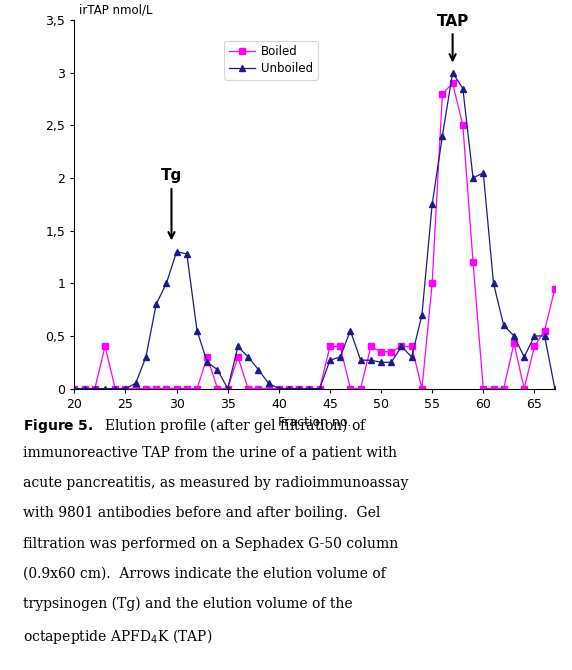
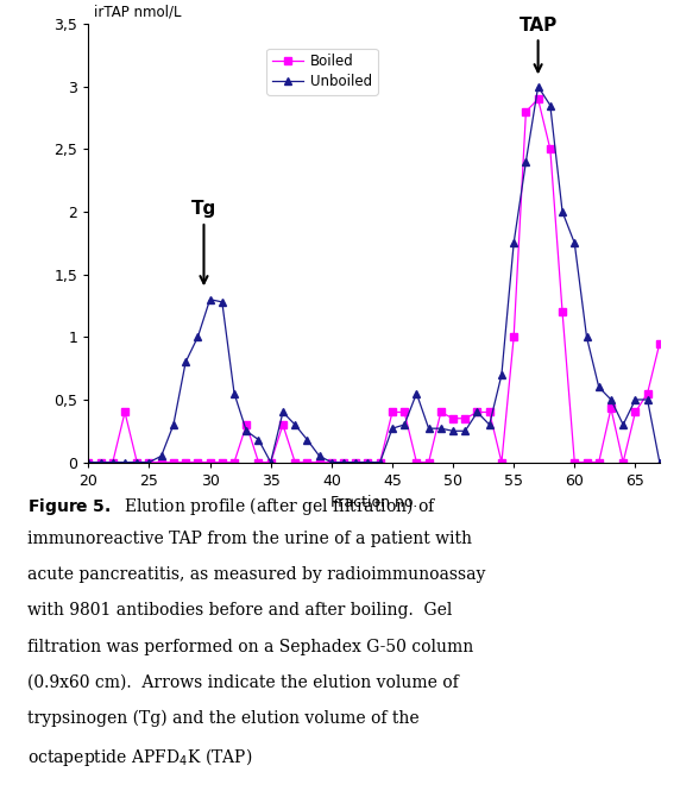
Unboiled/60: 2,05 -> 1,75
